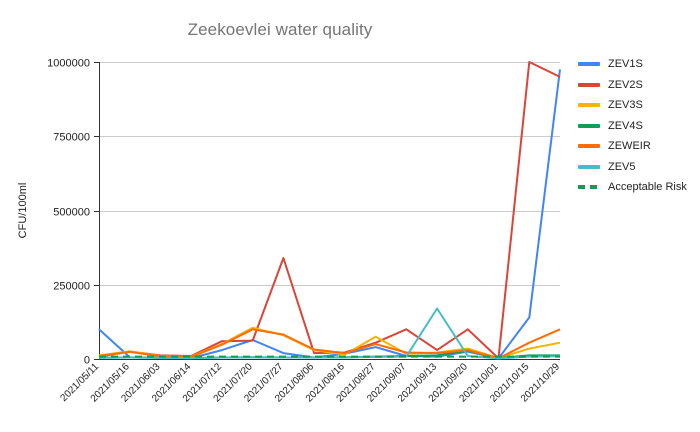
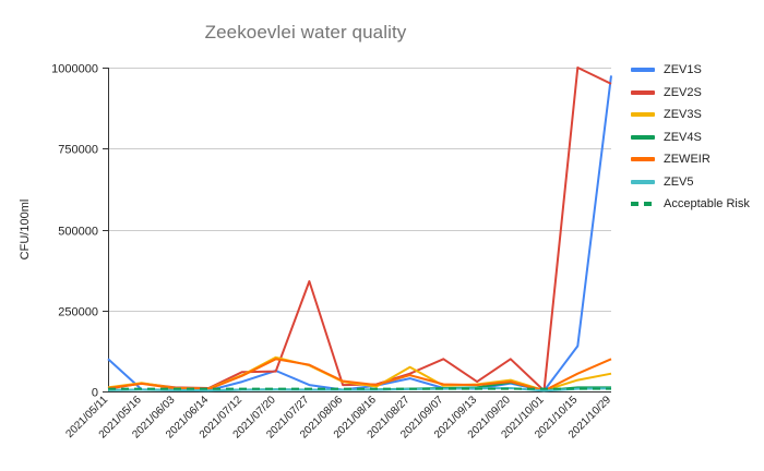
ZEV5/2021/09/13: 170000 -> 10000
